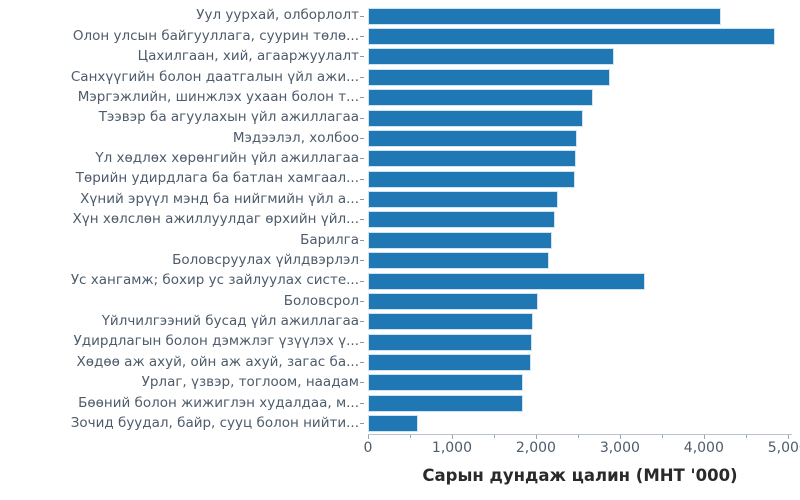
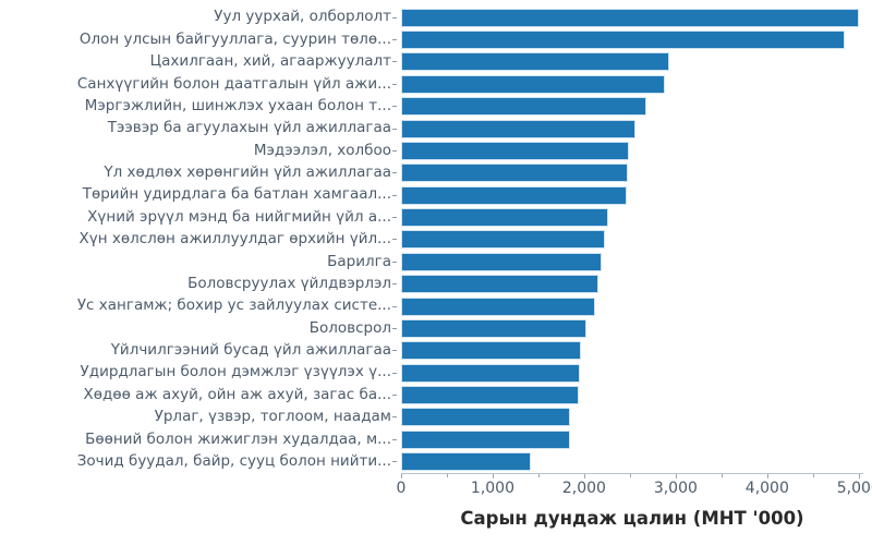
Уул уурхай, олборлолт: 4200 -> 5000
Ус хангамж; бохир ус зайлуулах систе...: 3300 -> 2100
Зочид буудал, байр, сууц болон нийти...: 600 -> 1400
